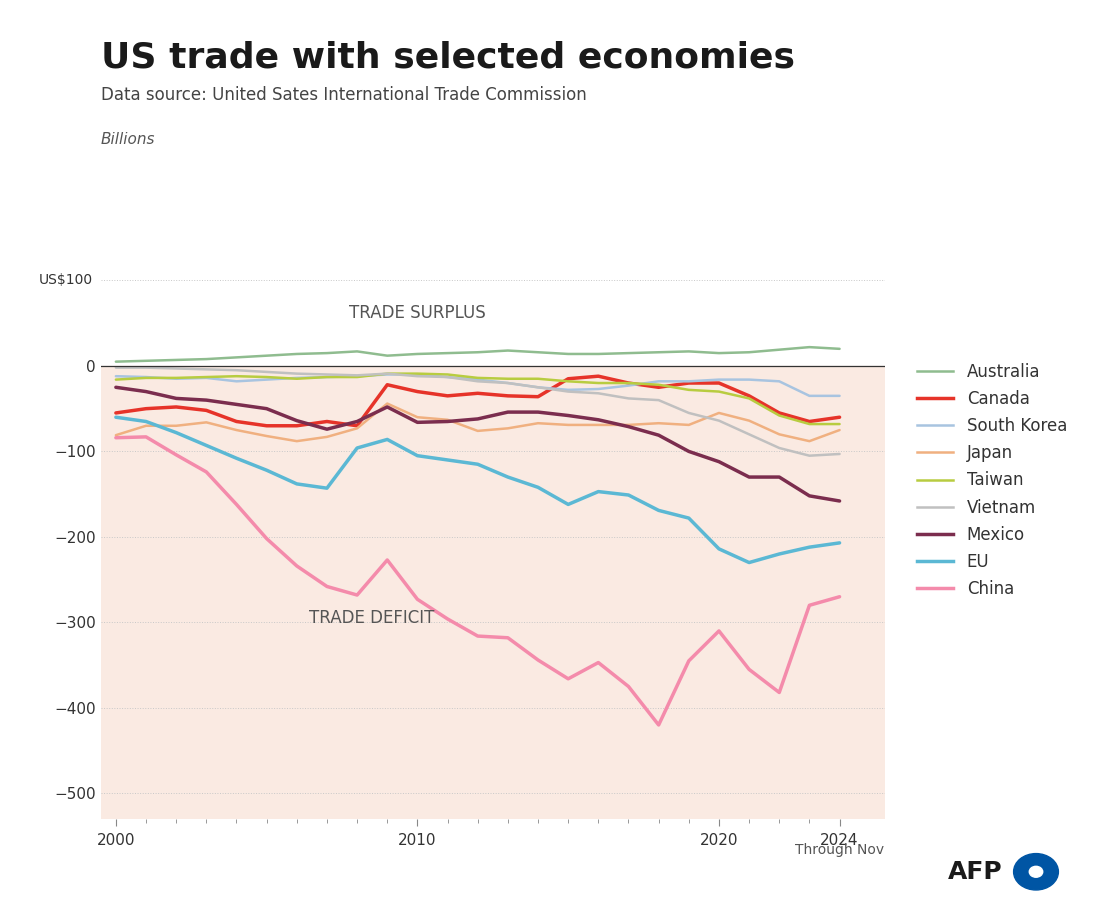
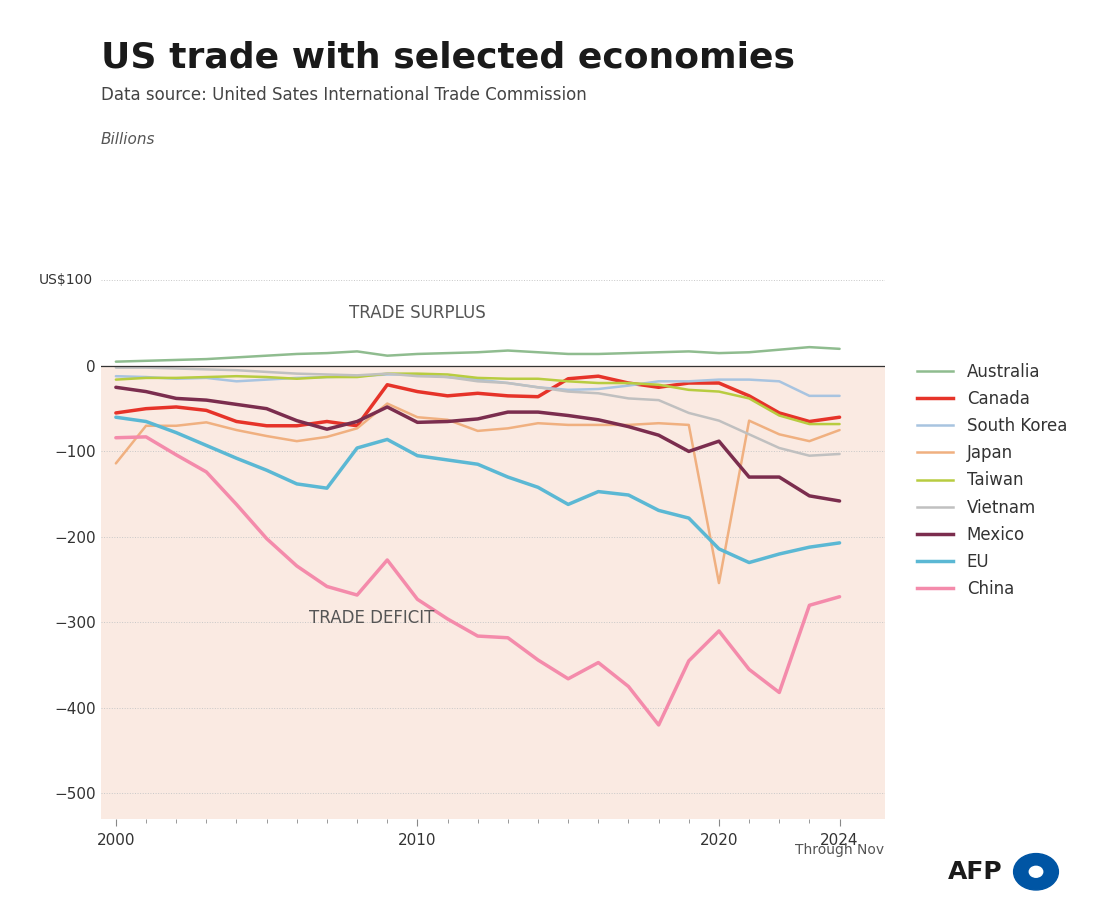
Japan/2000: -81 -> -114
Japan/2020: -55 -> -254
Mexico/2020: -112 -> -88
